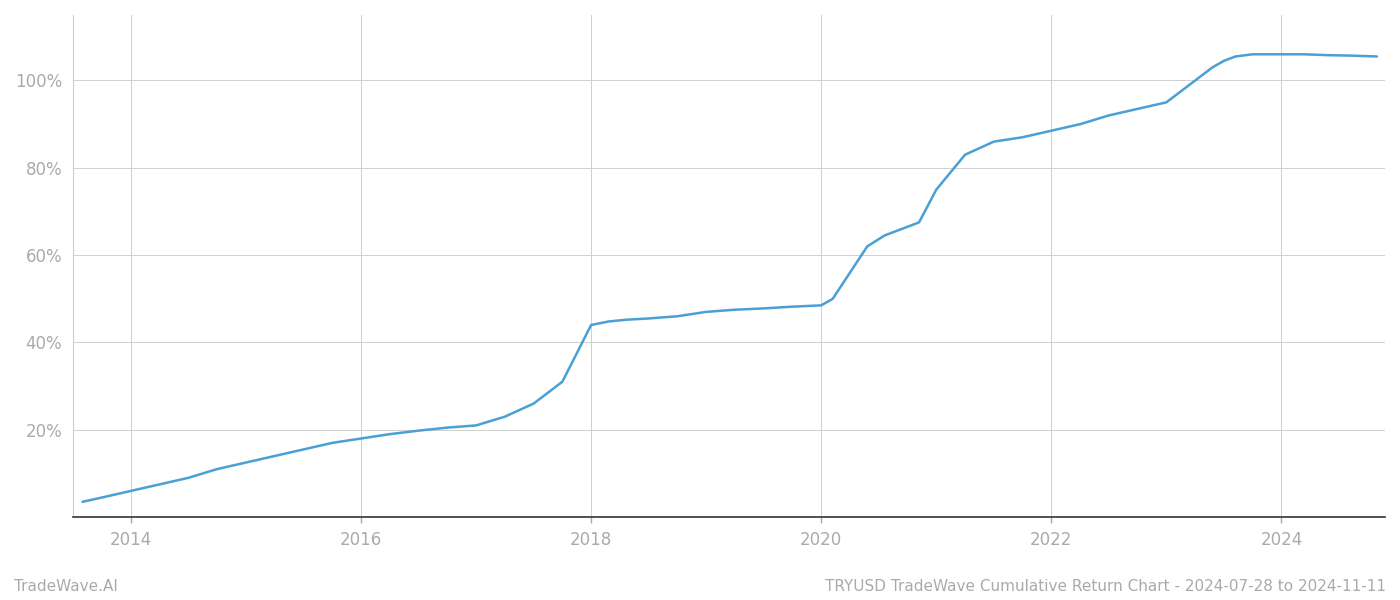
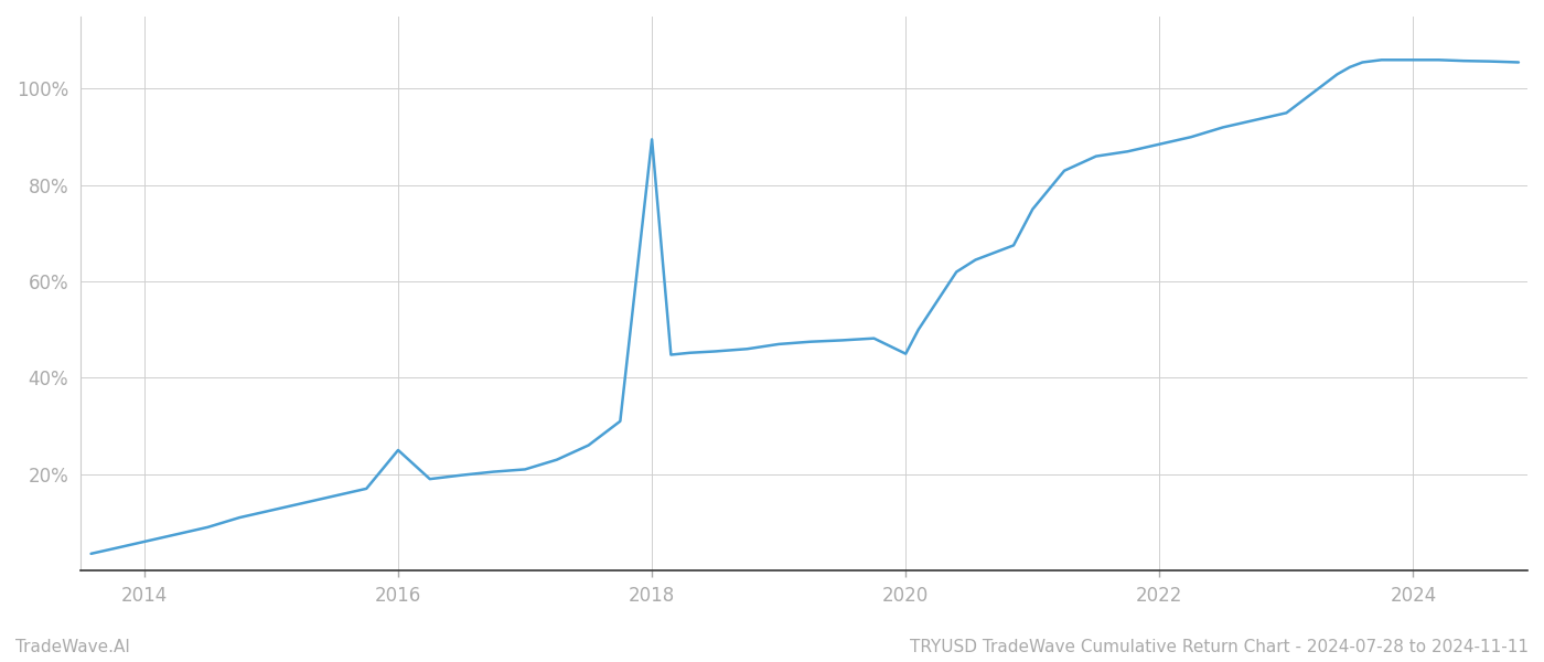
2016: 18.0% -> 25.0%
2018: 44.0% -> 89.5%
2020: 48.5% -> 45.0%
